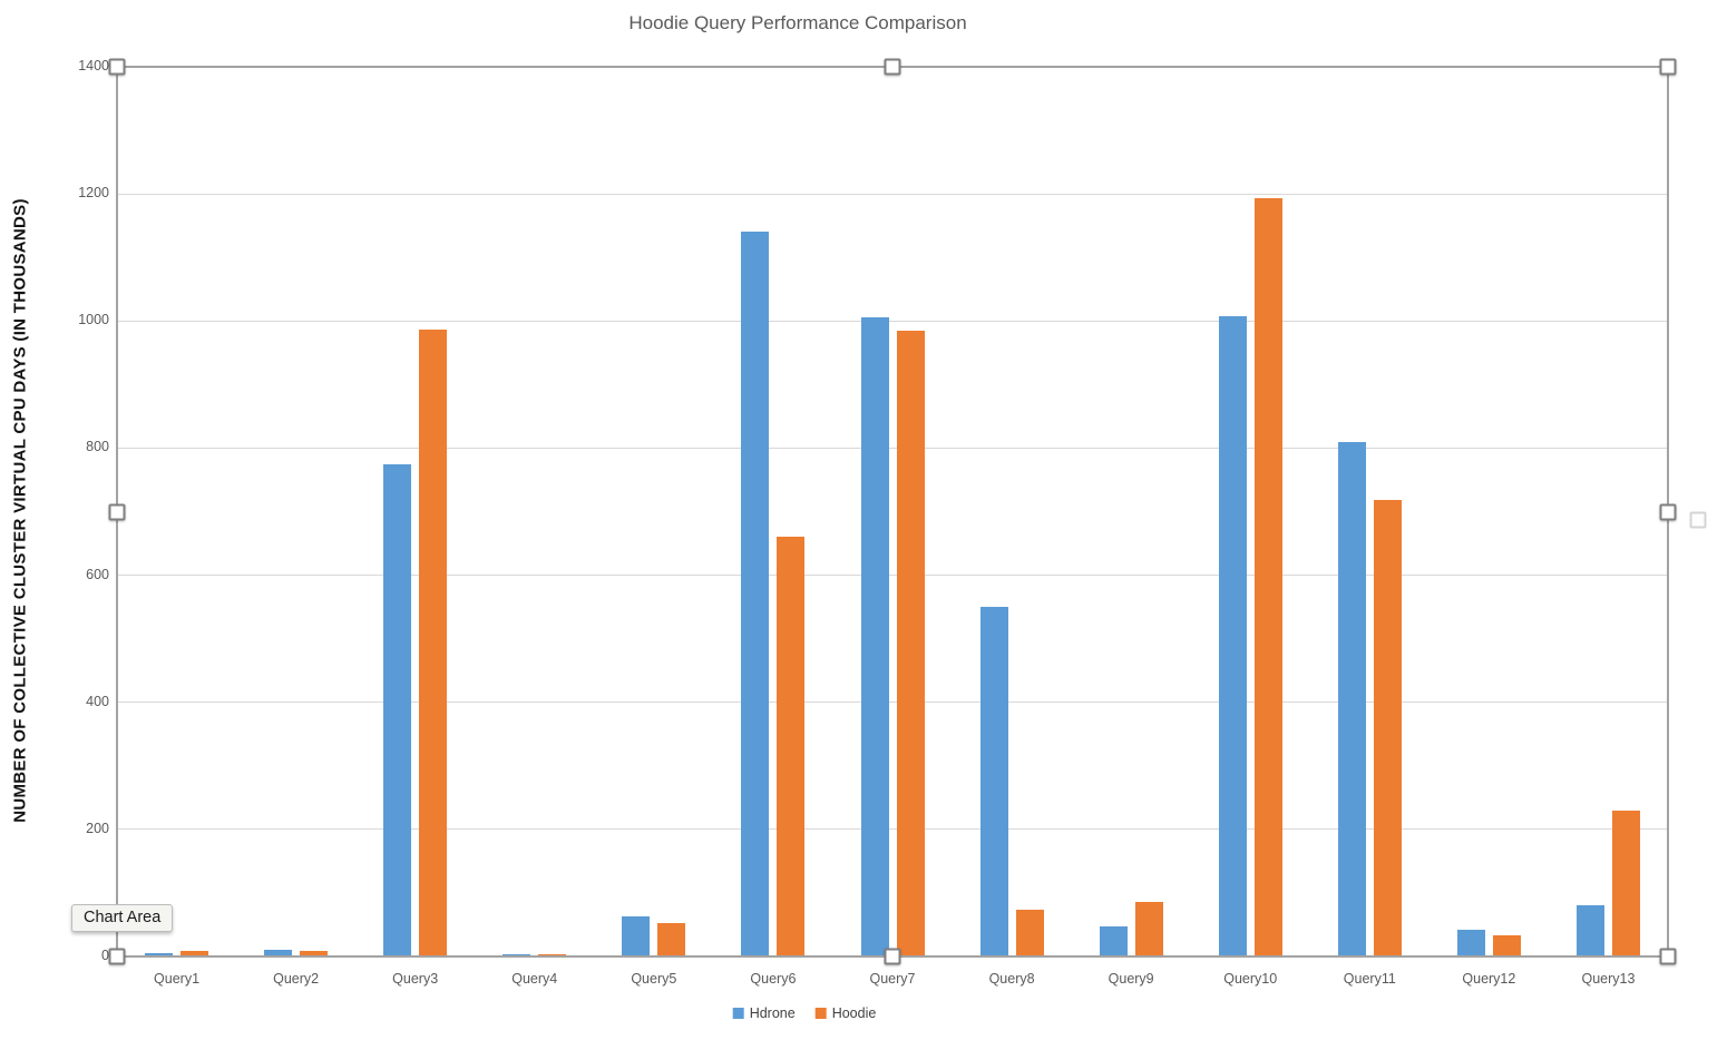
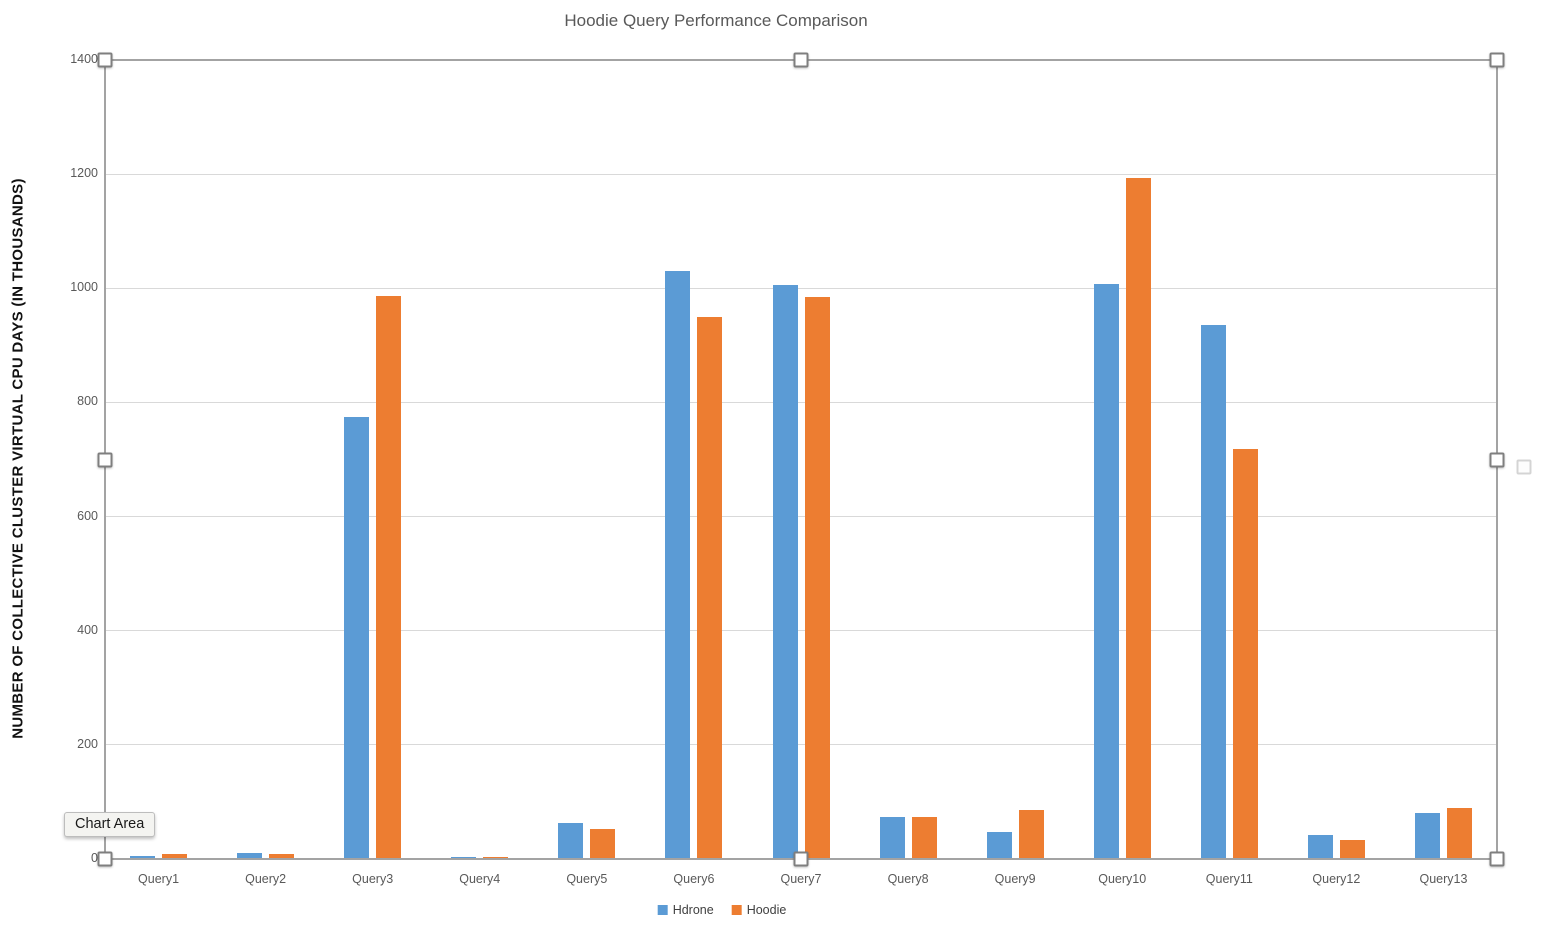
Hdrone/Query6: 1140 -> 1030
Hoodie/Query6: 660 -> 950
Hdrone/Query8: 550 -> 70
Hdrone/Query11: 810 -> 940
Hoodie/Query13: 230 -> 90
